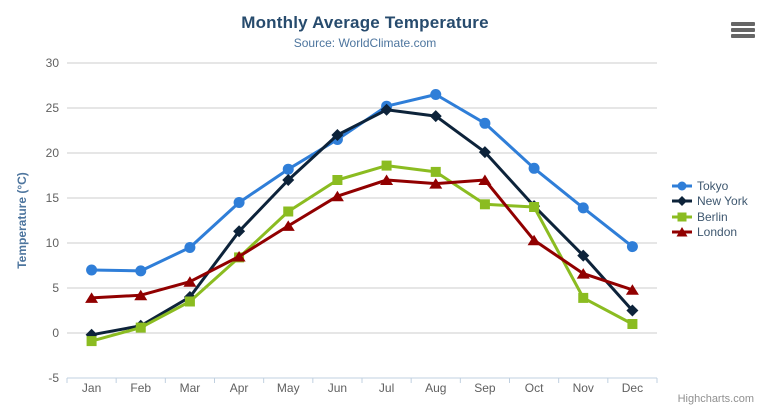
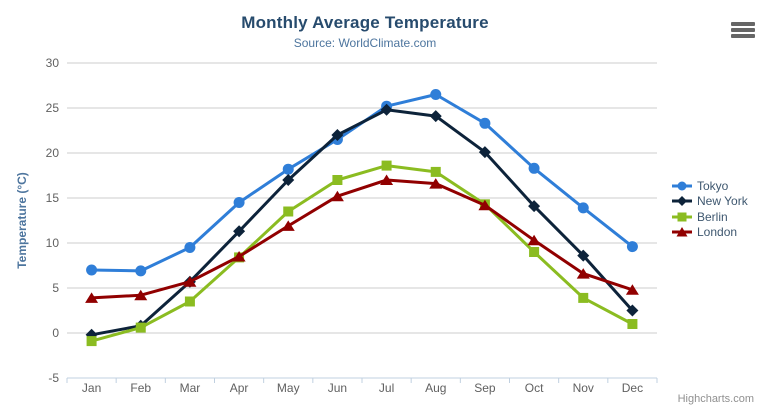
New York/Mar: 4 -> 6
London/Sep: 17 -> 14
Berlin/Oct: 14 -> 9
